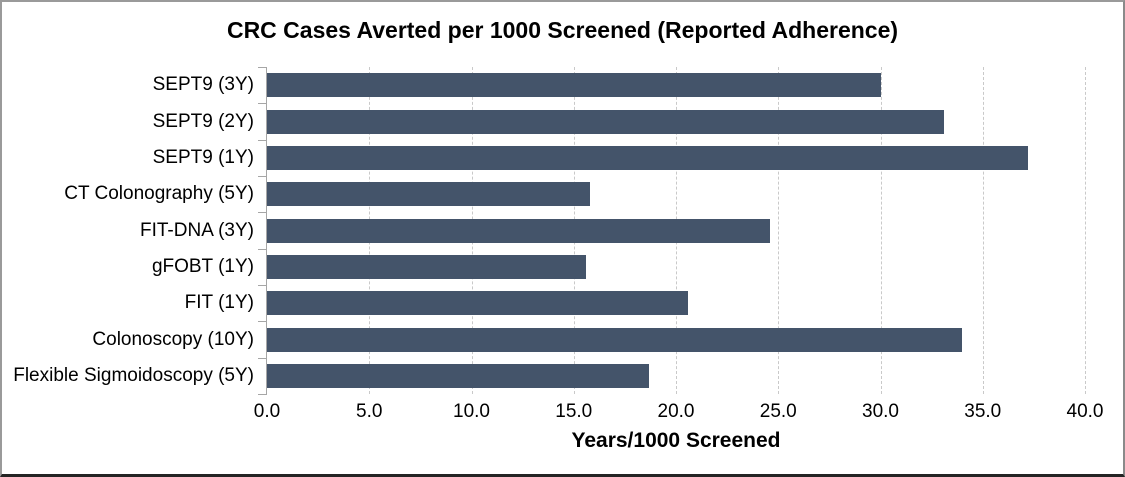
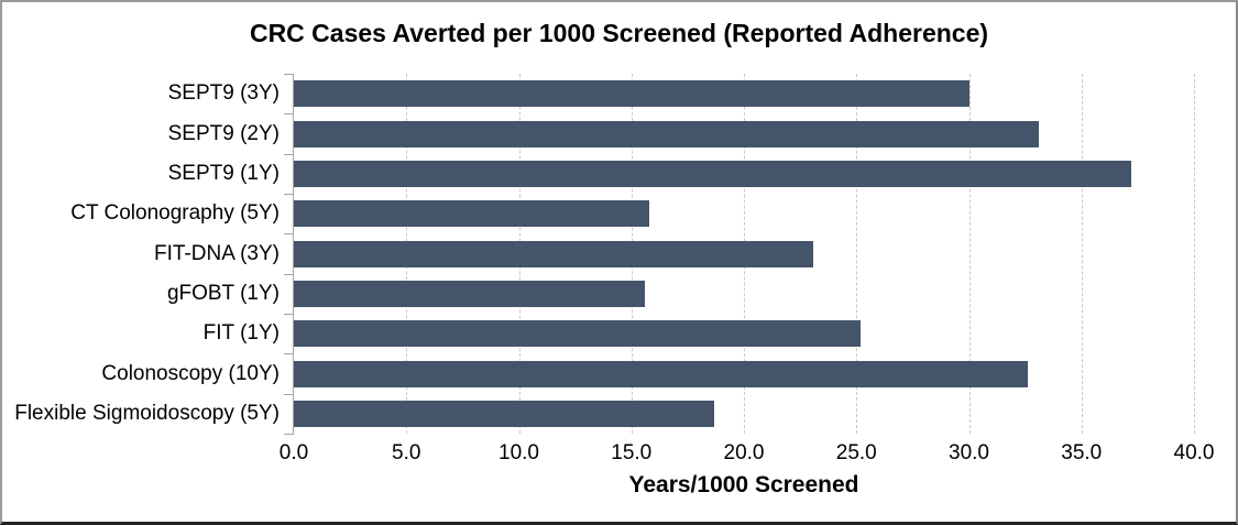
FIT-DNA (3Y): 24.6 -> 23.1
FIT (1Y): 20.6 -> 25.2
Colonoscopy (10Y): 34.0 -> 32.6
